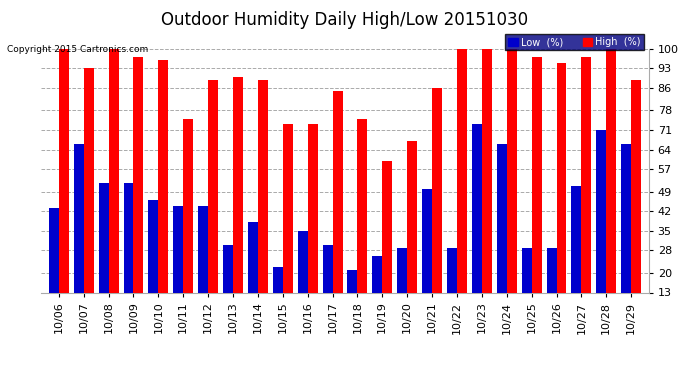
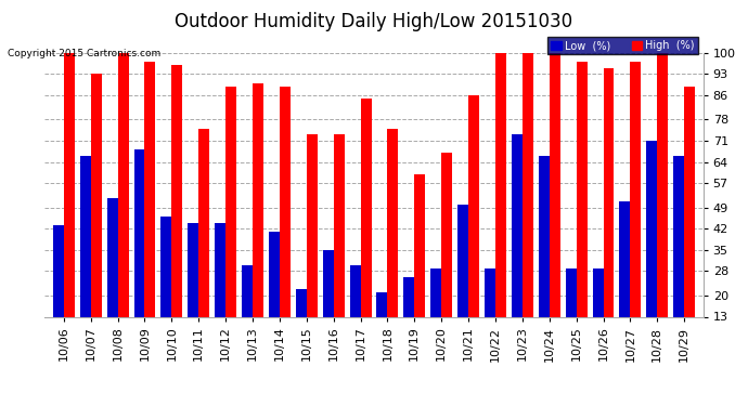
Low (%)/10/09: 52 -> 68
Low (%)/10/14: 38 -> 41
